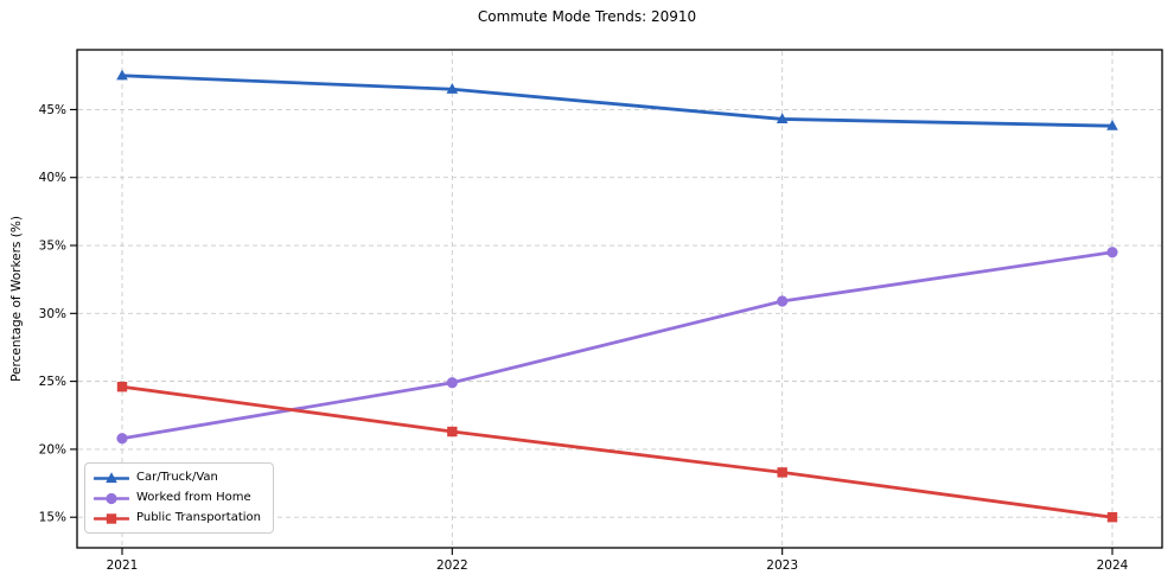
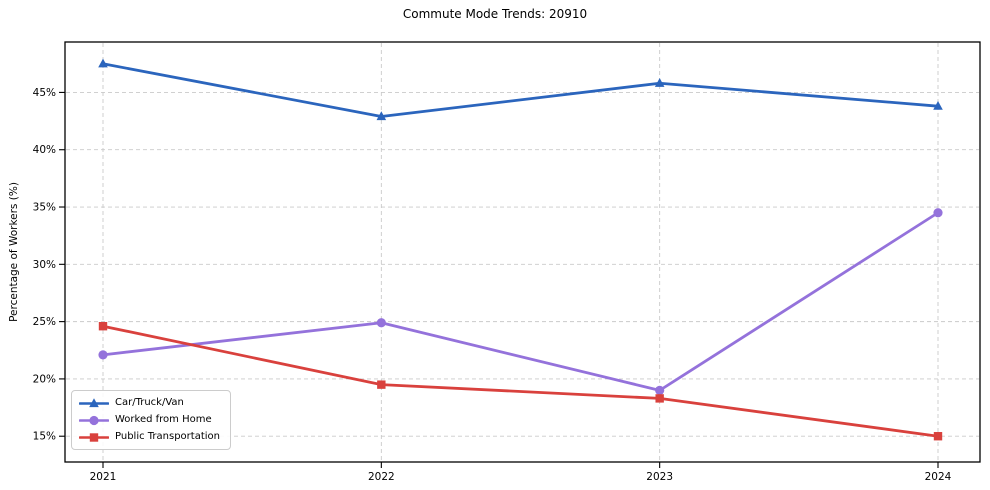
Worked from Home/2021: 20.8% -> 22.1%
Car/Truck/Van/2022: 46.5% -> 42.9%
Public Transportation/2022: 21.3% -> 19.5%
Car/Truck/Van/2023: 44.3% -> 45.8%
Worked from Home/2023: 30.9% -> 19.0%
